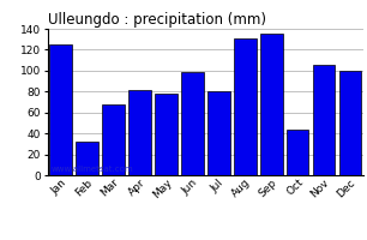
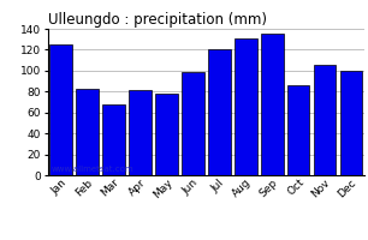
Feb: 32 -> 83
Jul: 80 -> 121
Oct: 44 -> 86
